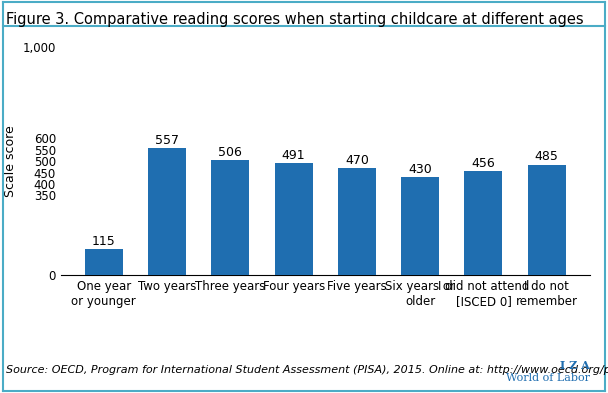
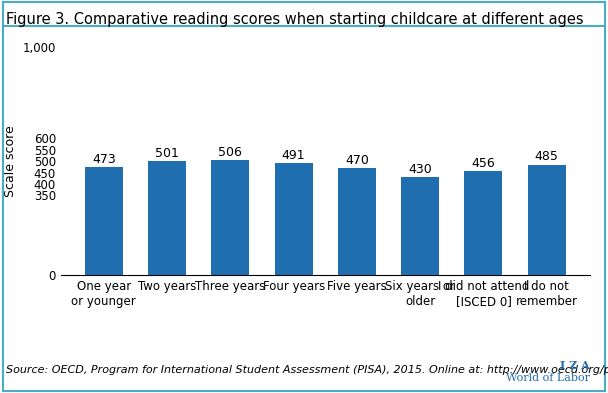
One year or younger: 115 -> 473
Two years: 557 -> 501
